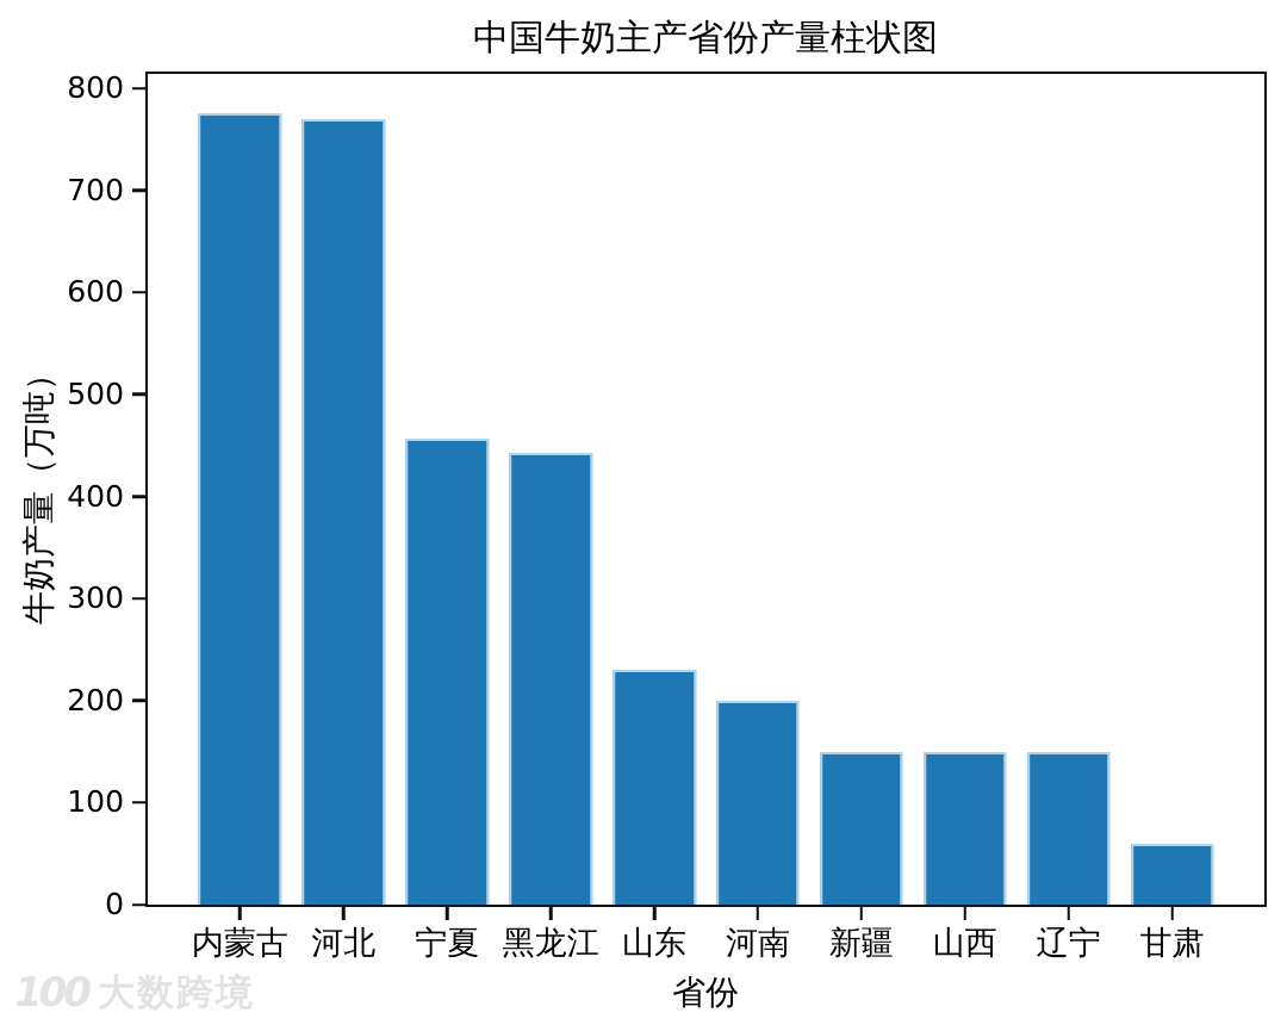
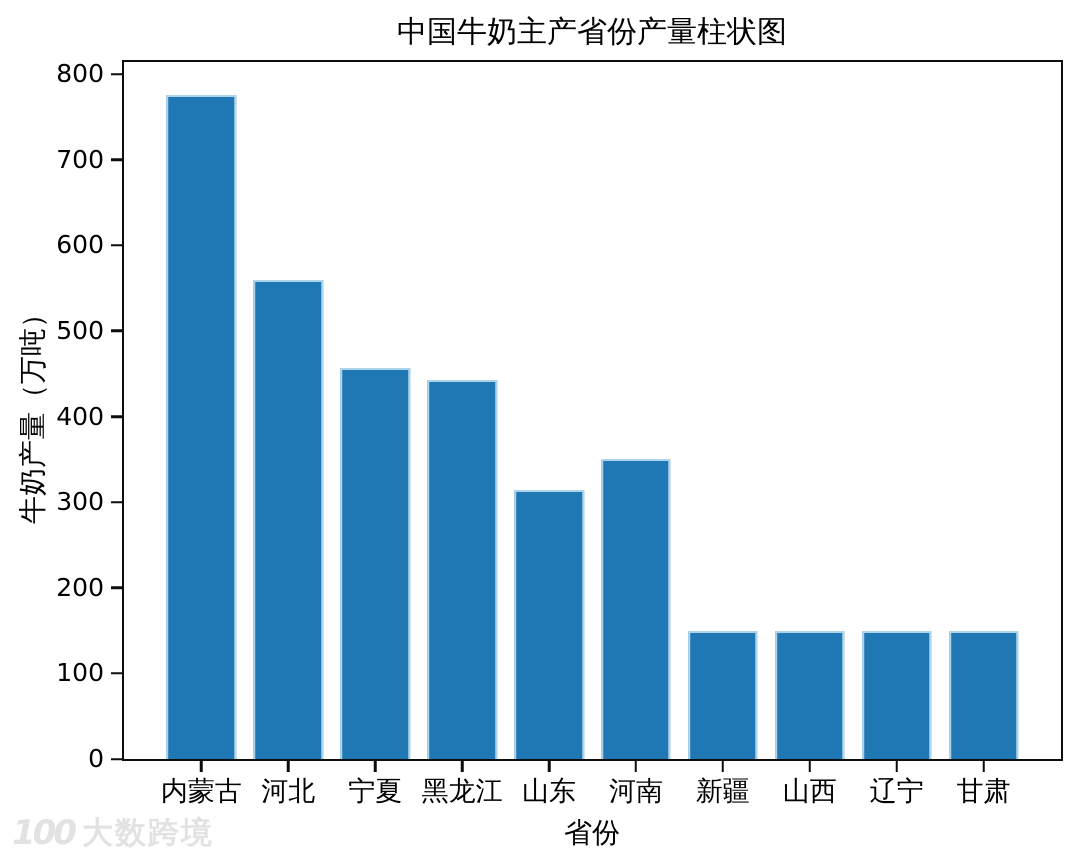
河北: 770 -> 560
山东: 230 -> 310
河南: 200 -> 350
甘肃: 60 -> 150
